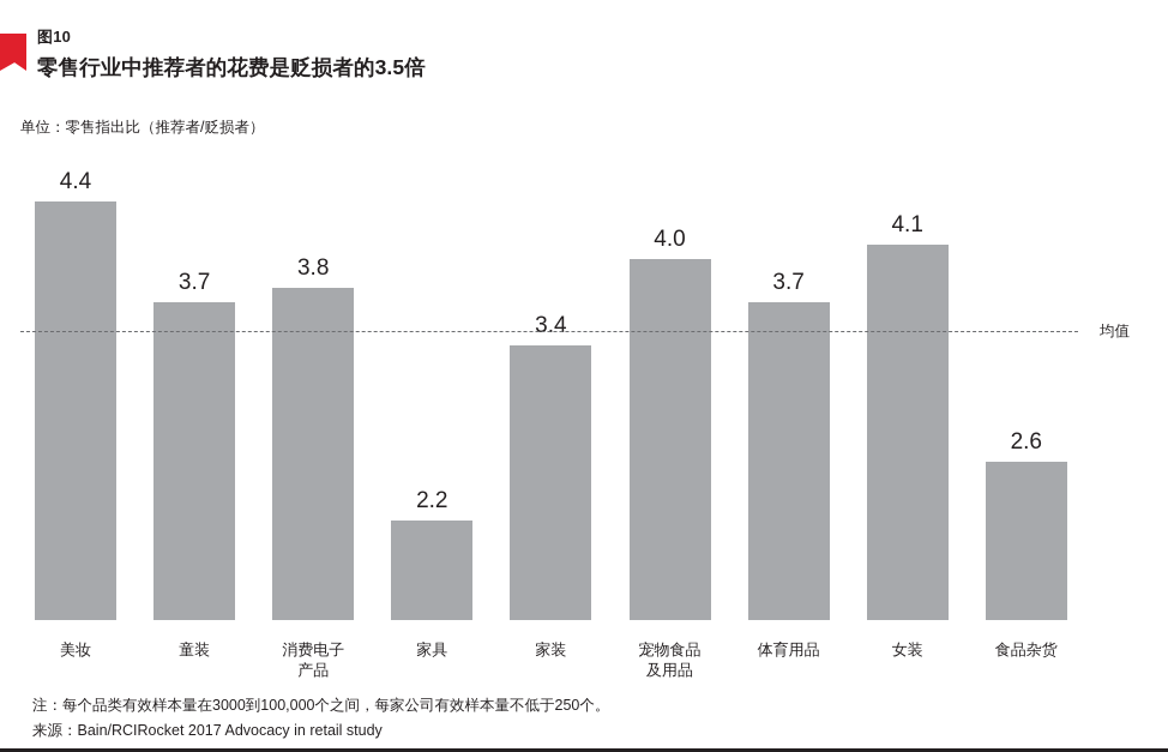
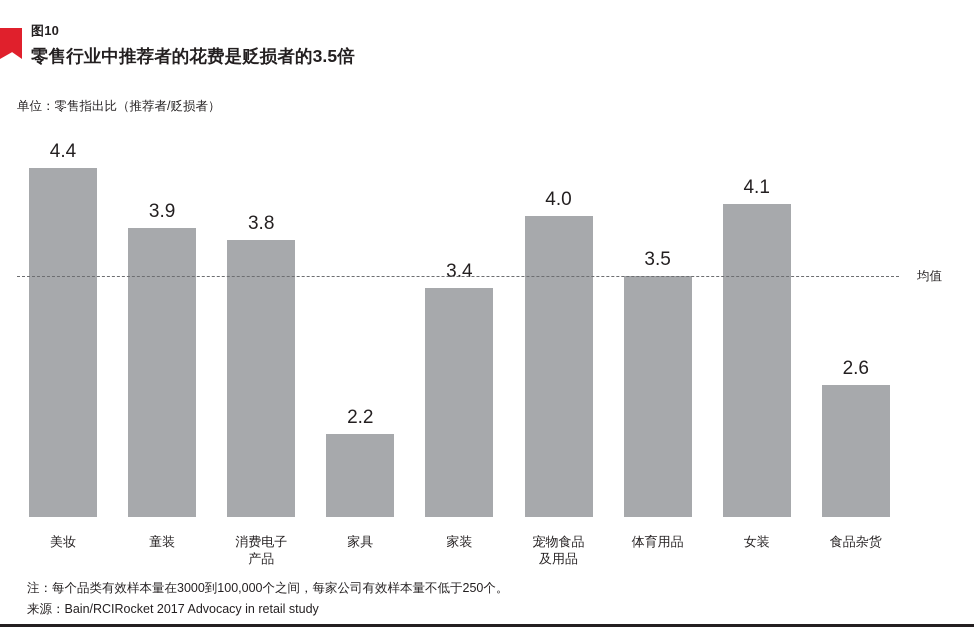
童装: 3.7 -> 3.9
体育用品: 3.7 -> 3.5
